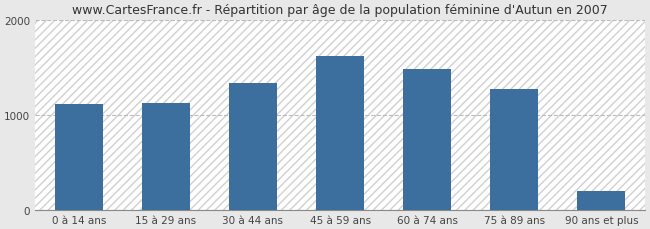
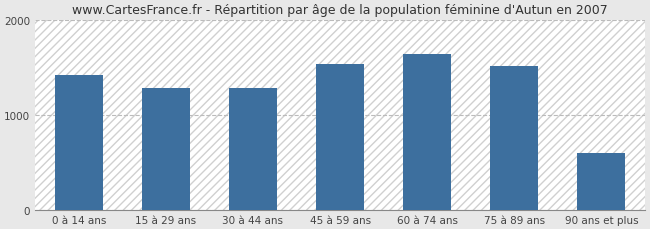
0 à 14 ans: 1120 -> 1420
15 à 29 ans: 1130 -> 1280
30 à 44 ans: 1340 -> 1280
45 à 59 ans: 1620 -> 1540
60 à 74 ans: 1480 -> 1640
75 à 89 ans: 1270 -> 1520
90 ans et plus: 200 -> 600
